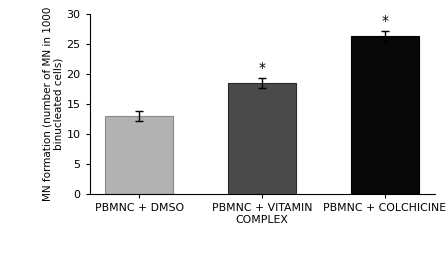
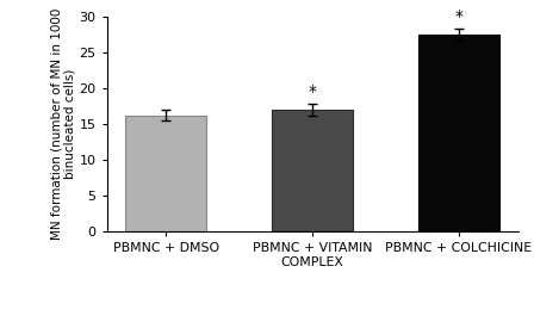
PBMNC + DMSO: 13.0 -> 16.2
PBMNC + VITAMIN COMPLEX: 18.5 -> 17.0
PBMNC + COLCHICINE: 26.3 -> 27.4
